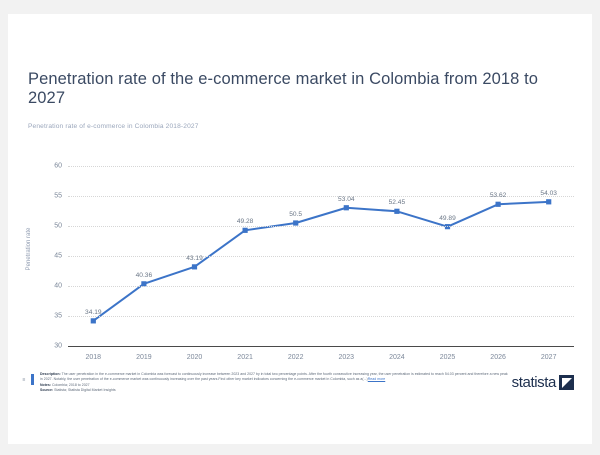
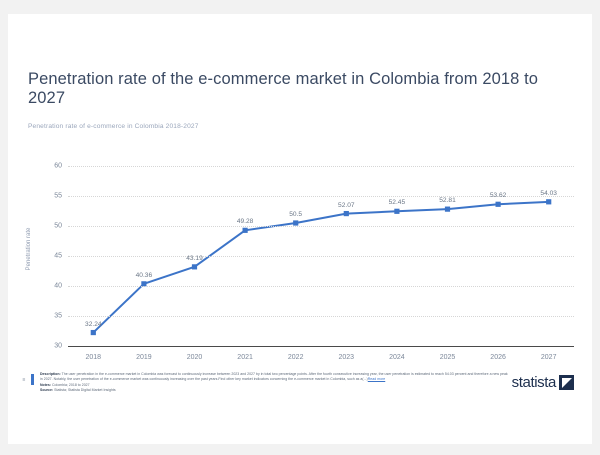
2018: 34.19 -> 32.24
2023: 53.04 -> 52.07
2025: 49.89 -> 52.81
